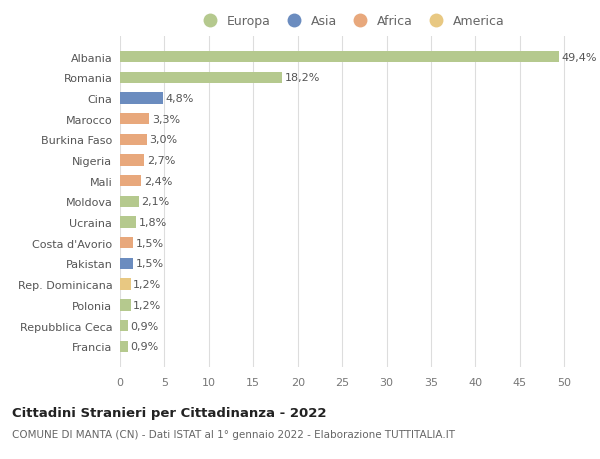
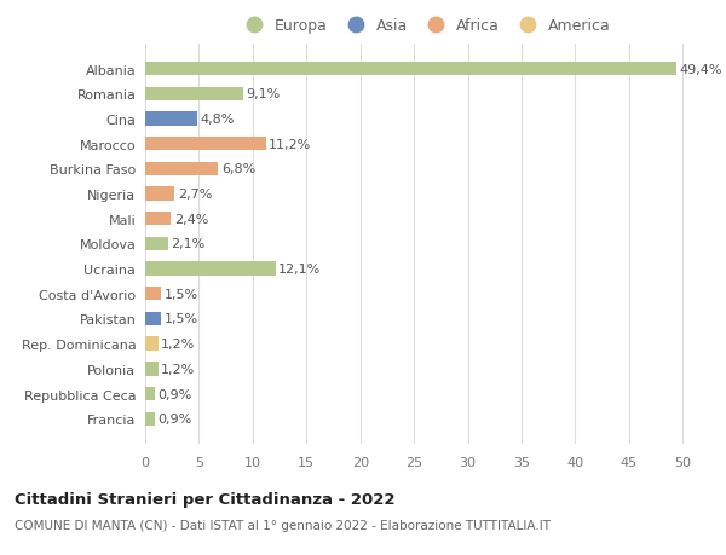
Romania: 18,2% -> 9,1%
Marocco: 3,3% -> 11,2%
Burkina Faso: 3,0% -> 6,8%
Ucraina: 1,8% -> 12,1%
